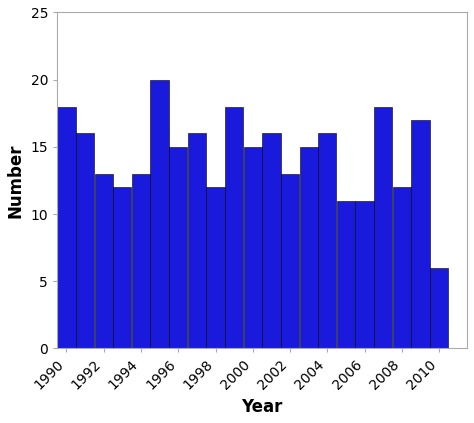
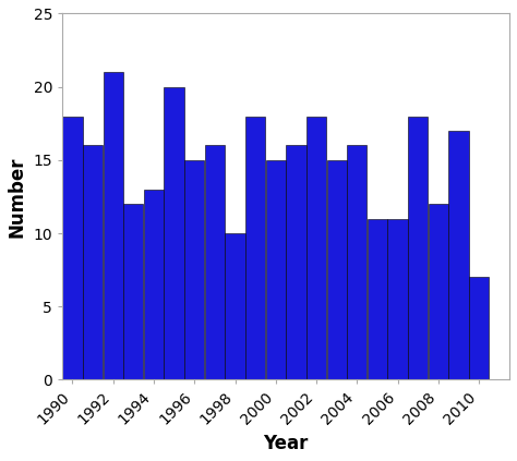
1992: 13 -> 21
1998: 12 -> 10
2002: 13 -> 18
2010: 6 -> 7
